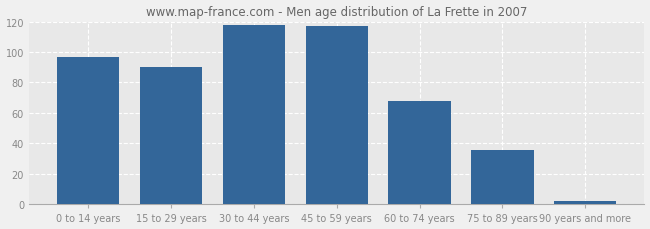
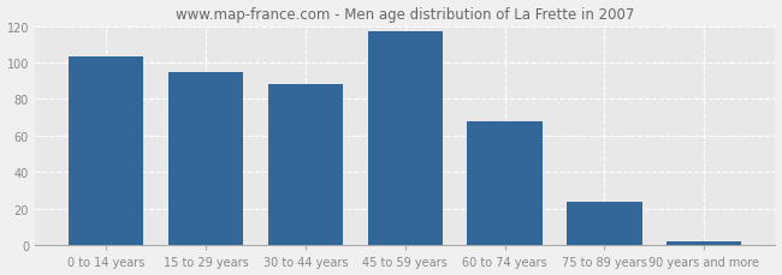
0 to 14 years: 97 -> 103
15 to 29 years: 90 -> 95
30 to 44 years: 118 -> 88
75 to 89 years: 36 -> 24
